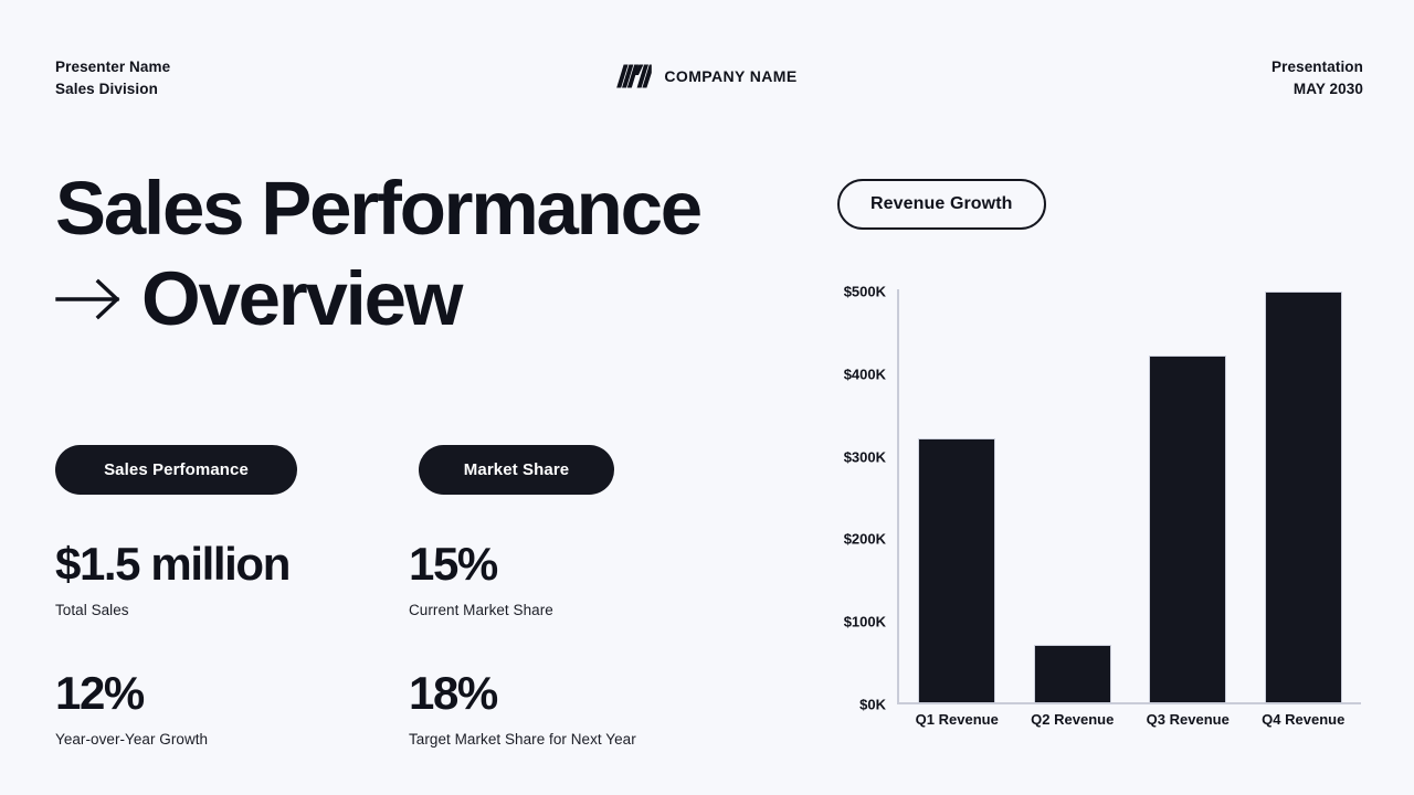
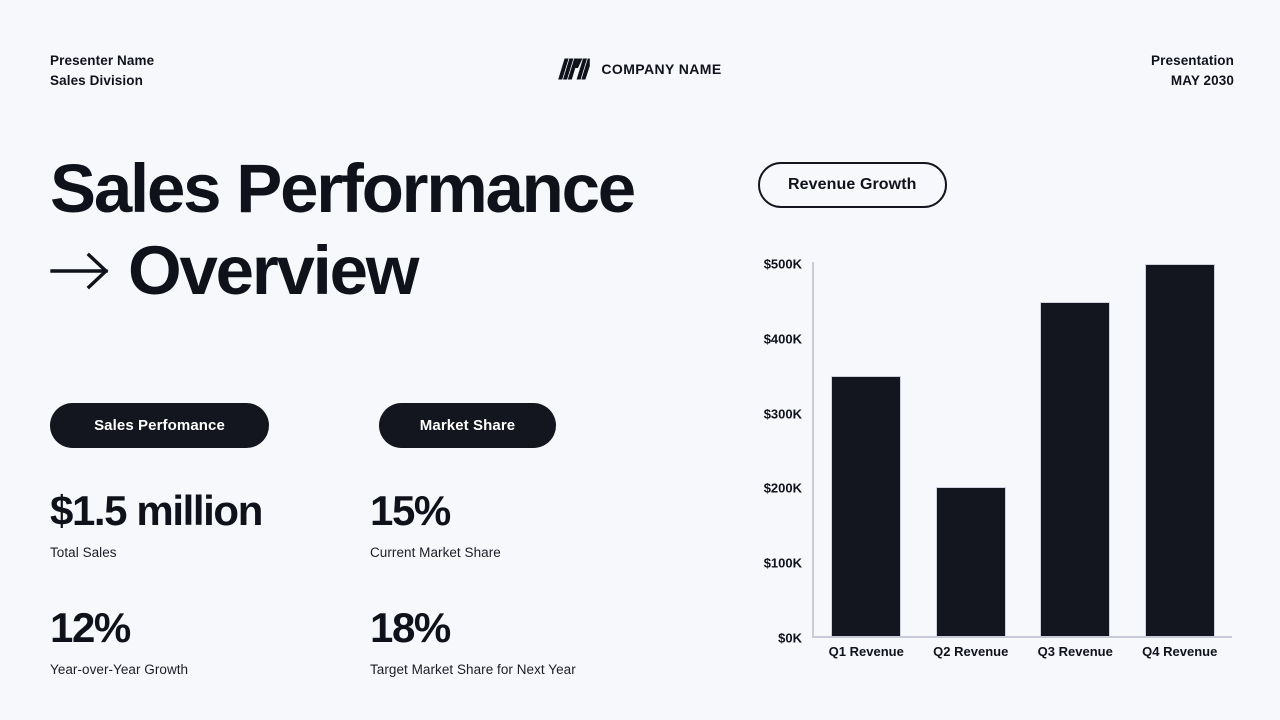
Q1 Revenue: $320K -> $350K
Q2 Revenue: $70K -> $200K
Q3 Revenue: $420K -> $450K
